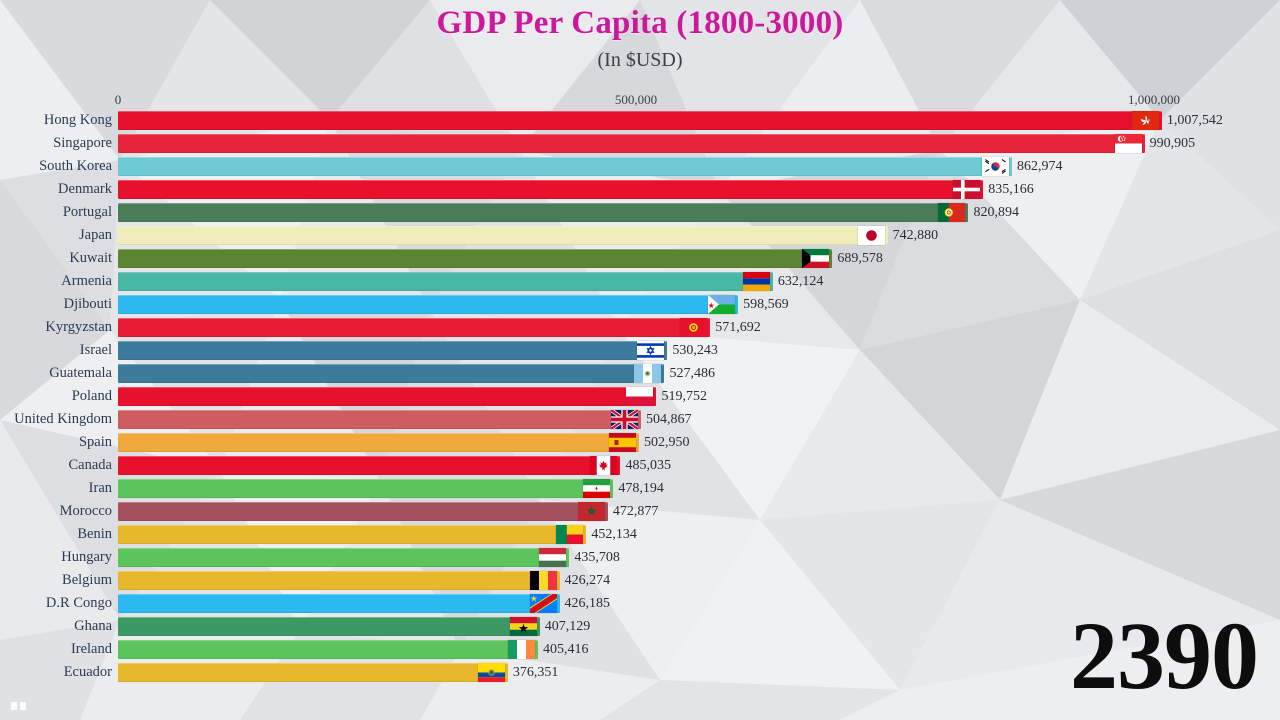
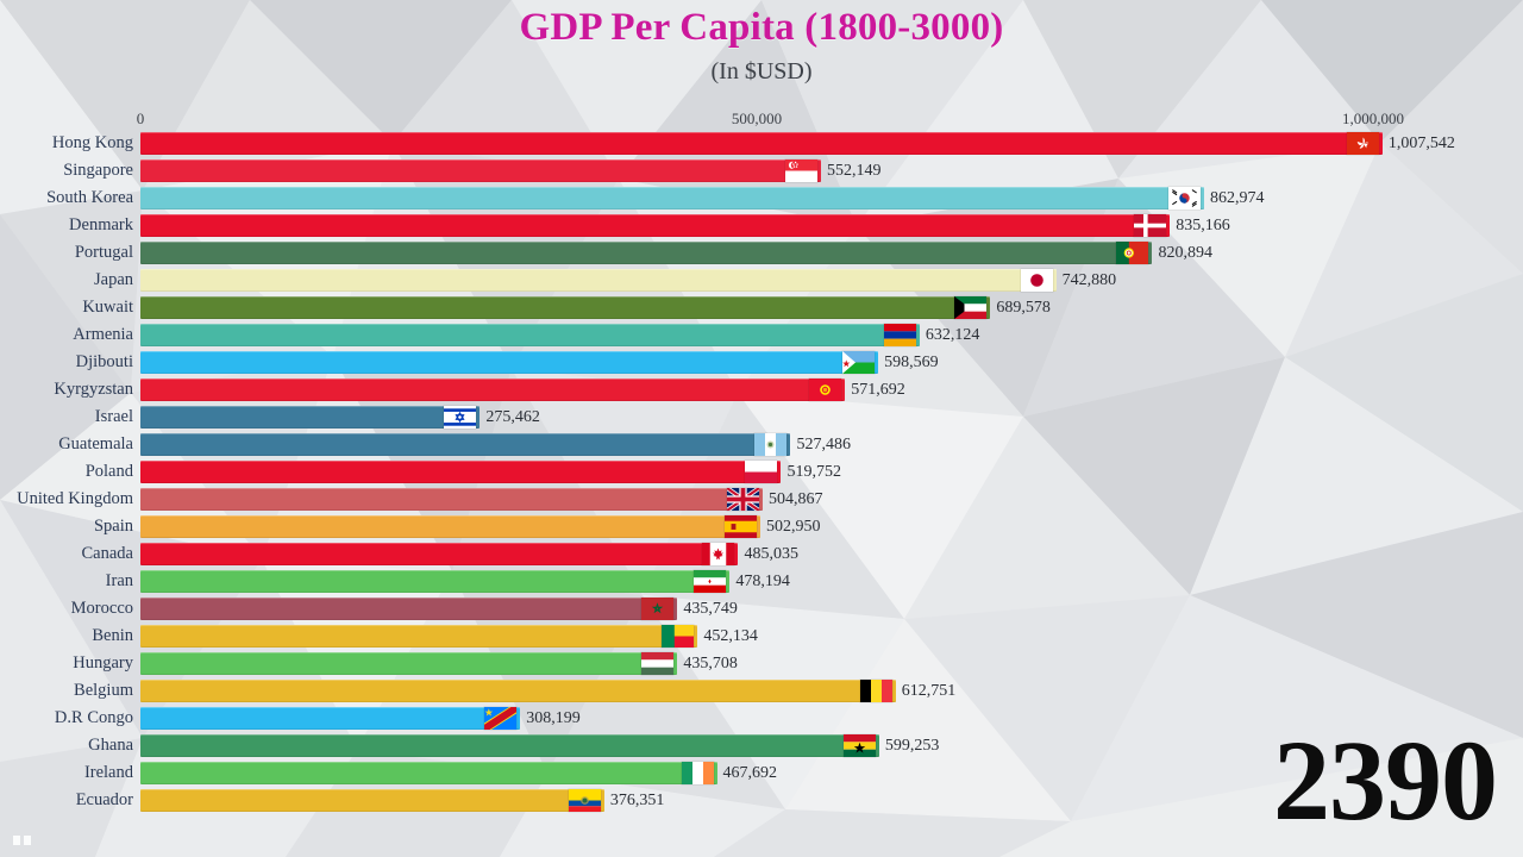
Singapore: 990,905 -> 552,149
Israel: 530,243 -> 275,462
Morocco: 472,877 -> 435,749
Belgium: 426,274 -> 612,751
D.R Congo: 426,185 -> 308,199
Ghana: 407,129 -> 599,253
Ireland: 405,416 -> 467,692
